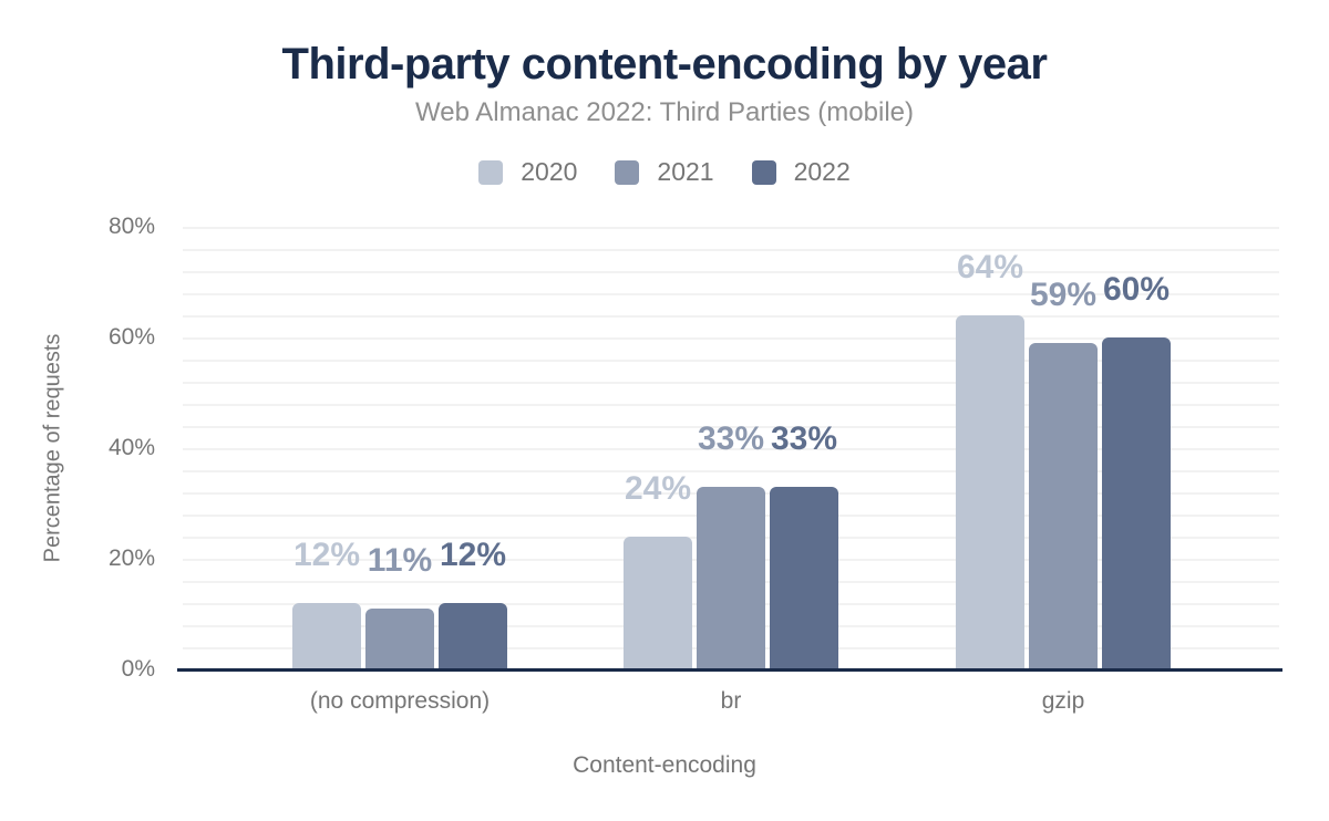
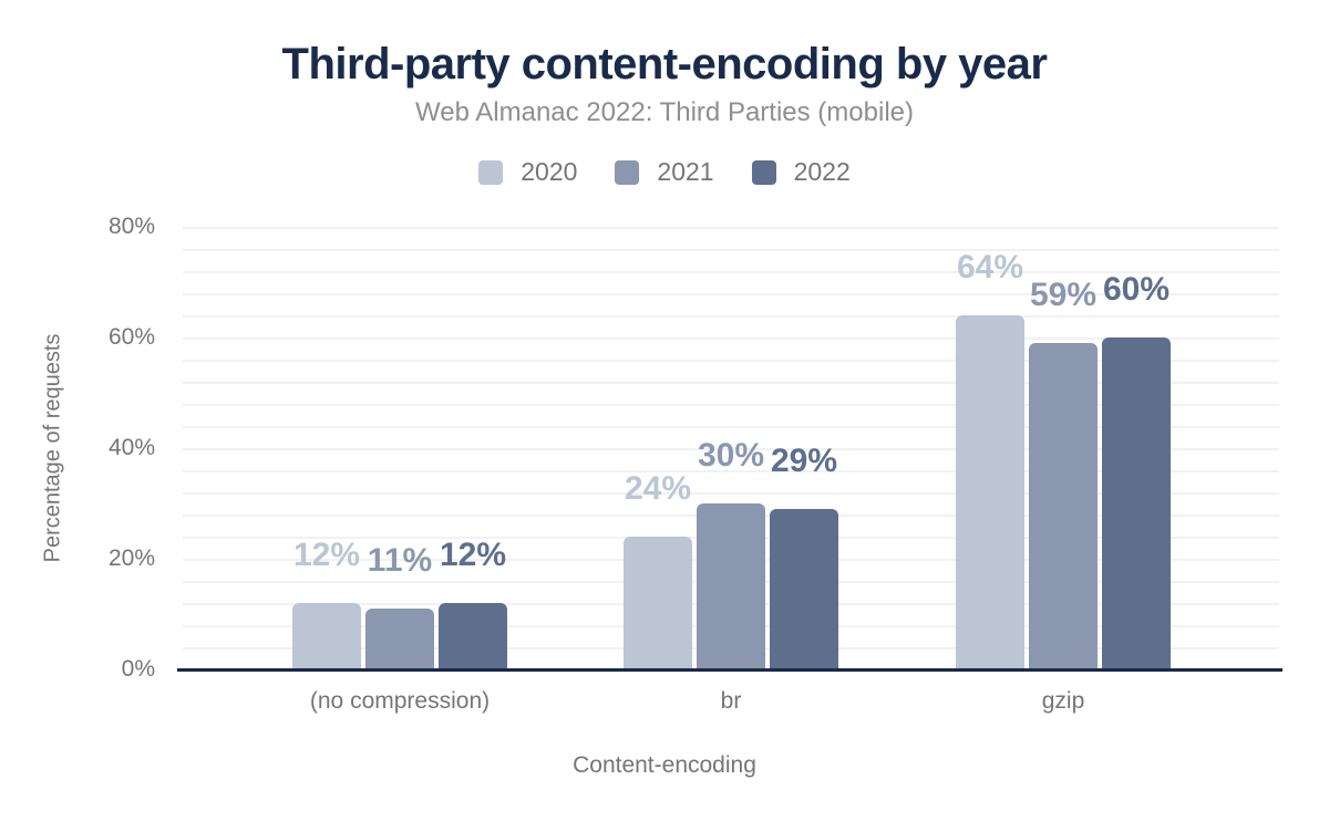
2021/br: 33% -> 30%
2022/br: 33% -> 29%
